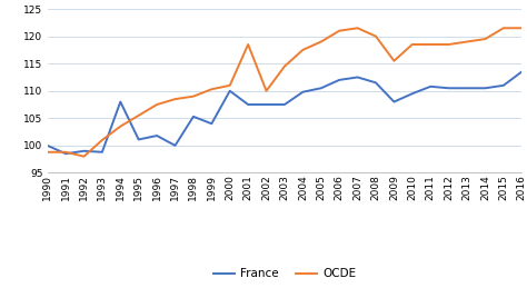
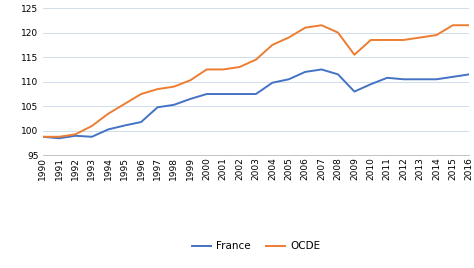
France/1990: 100.0 -> 98.8
OCDE/1992: 98.0 -> 99.3
France/1994: 108.0 -> 100.3
France/1997: 100.0 -> 104.8
France/1999: 104.0 -> 106.5
France/2000: 110.0 -> 107.5
OCDE/2000: 111.0 -> 112.5
OCDE/2001: 118.5 -> 112.5
OCDE/2002: 110.0 -> 113.0
France/2016: 113.5 -> 111.5
